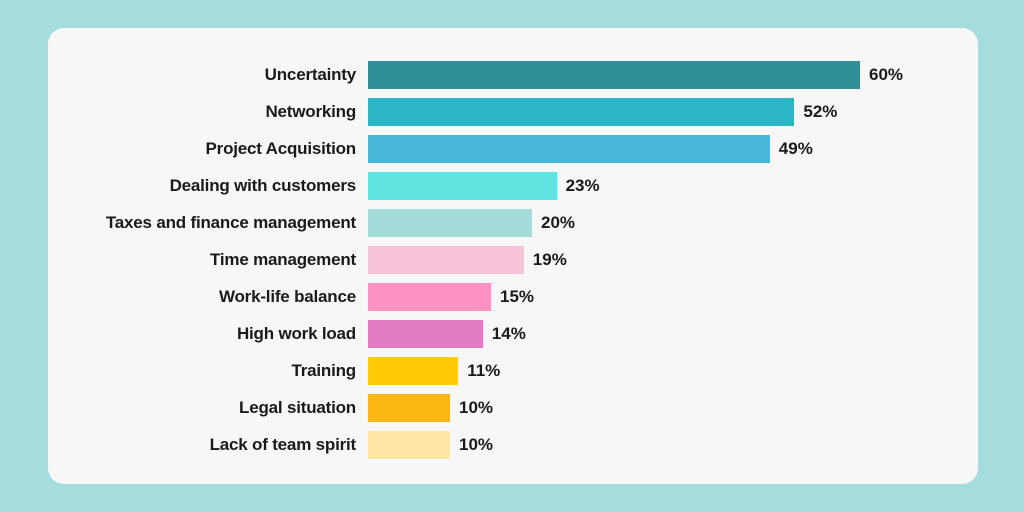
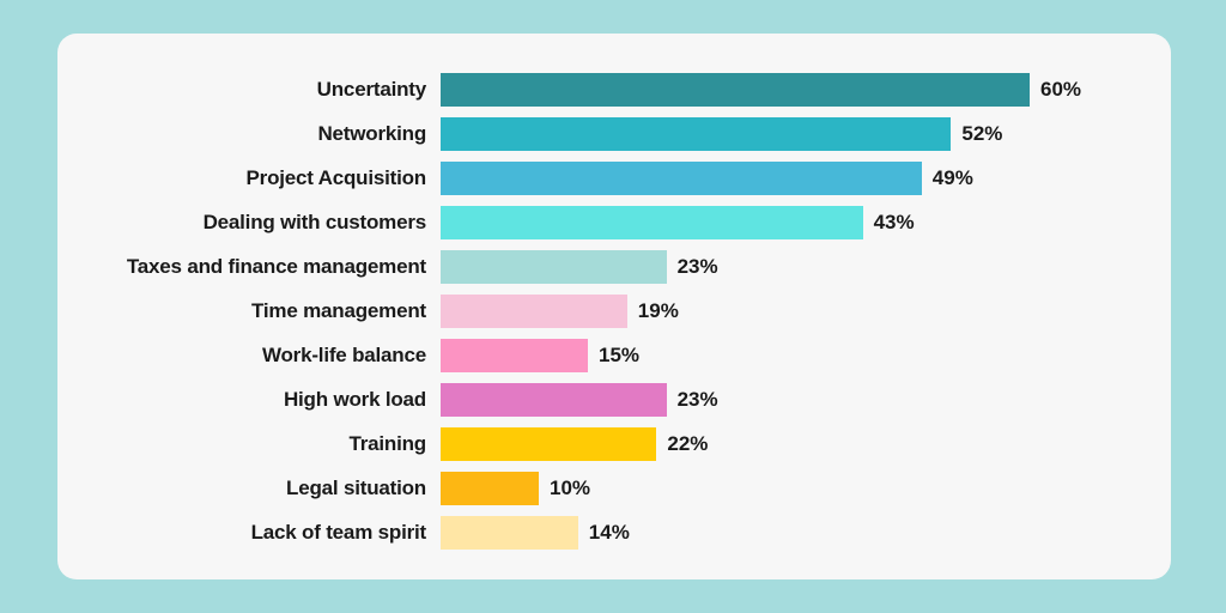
Dealing with customers: 23% -> 43%
Taxes and finance management: 20% -> 23%
High work load: 14% -> 23%
Training: 11% -> 22%
Lack of team spirit: 10% -> 14%
